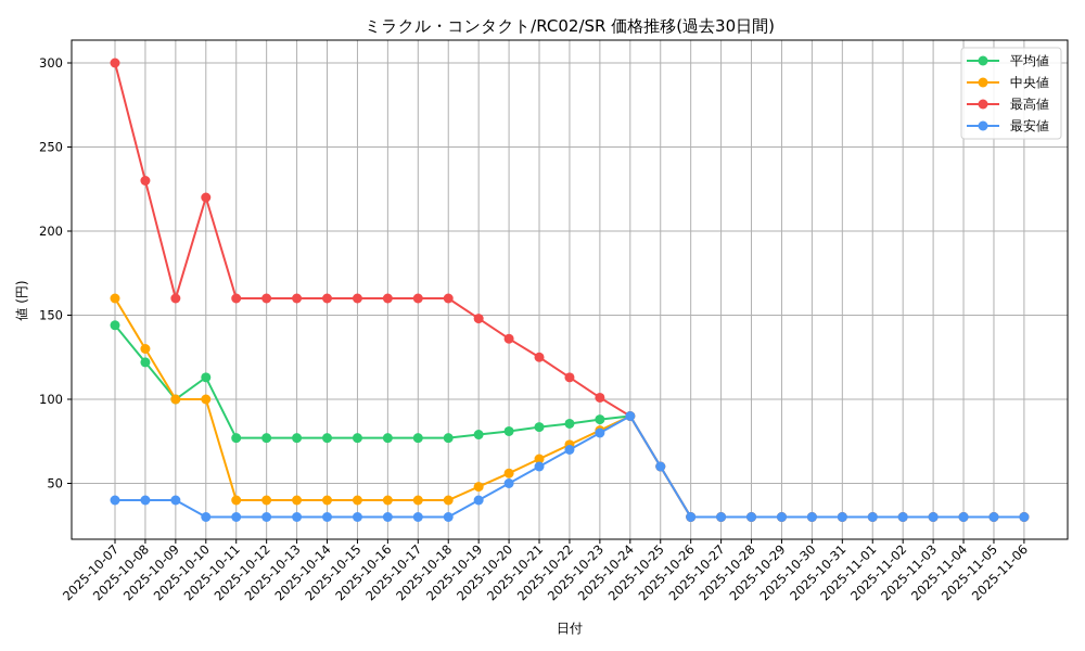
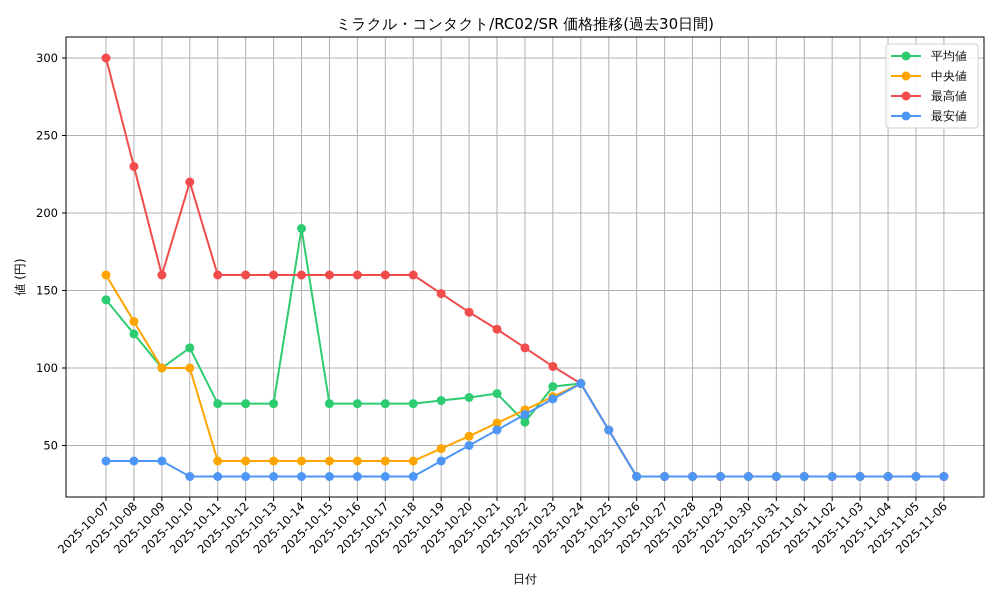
平均値/2025-10-14: 77 -> 190
平均値/2025-10-22: 86 -> 65
